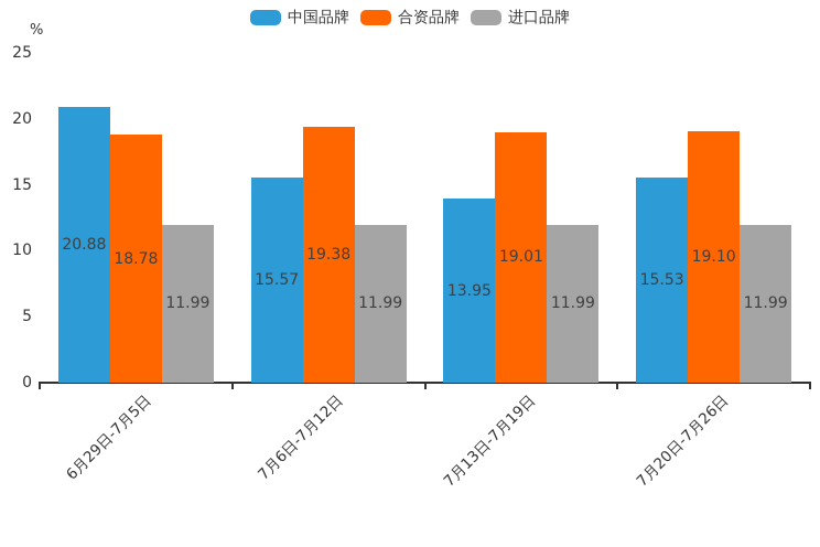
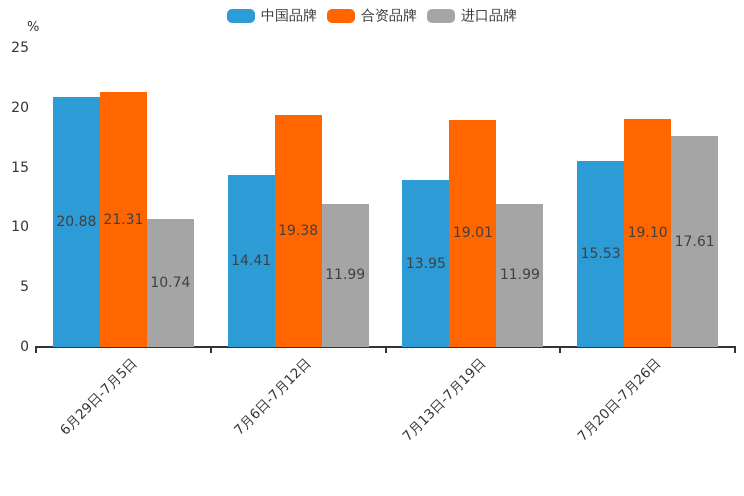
合资品牌/6月29日-7月5日: 18.78 -> 21.31
进口品牌/6月29日-7月5日: 11.99 -> 10.74
中国品牌/7月6日-7月12日: 15.57 -> 14.41
进口品牌/7月20日-7月26日: 11.99 -> 17.61
